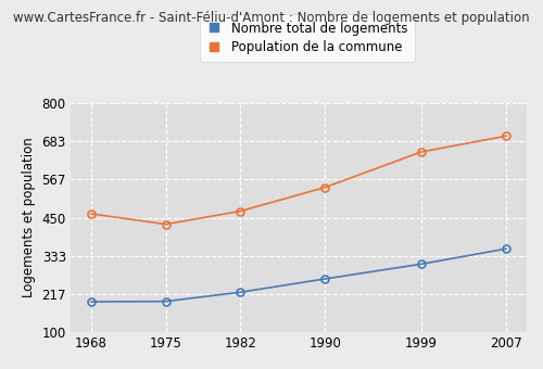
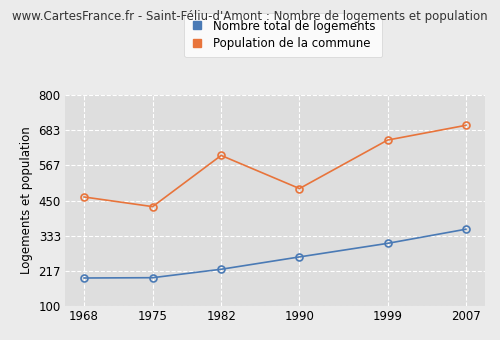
Population de la commune/1982: 470 -> 600
Population de la commune/1990: 543 -> 490
